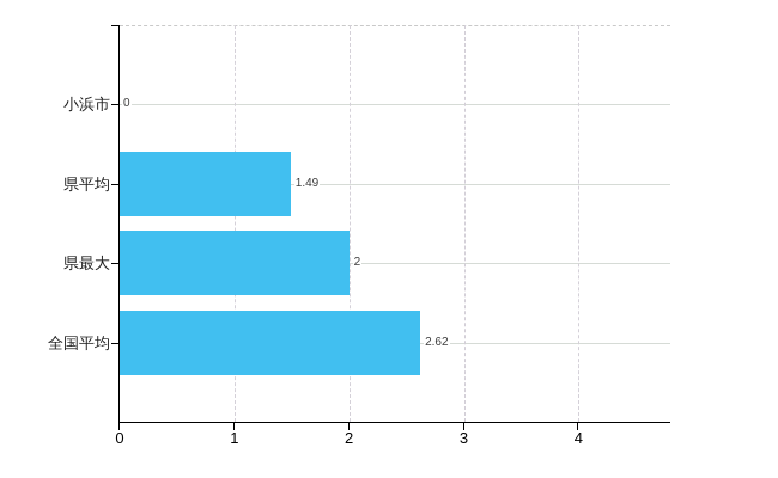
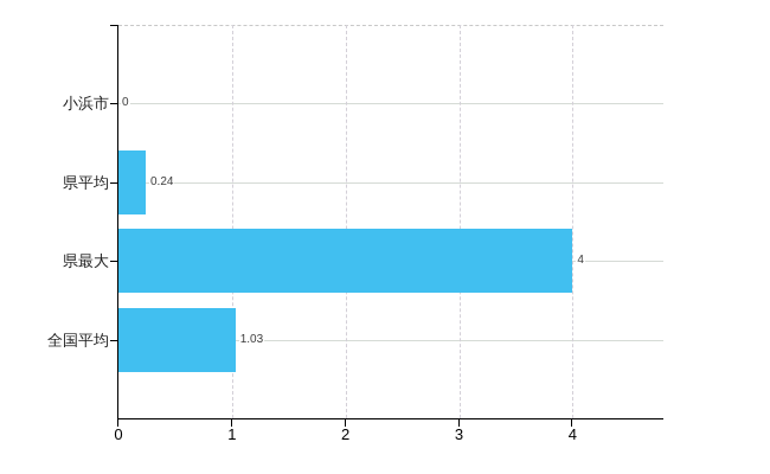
県平均: 1.49 -> 0.24
県最大: 2 -> 4
全国平均: 2.62 -> 1.03
